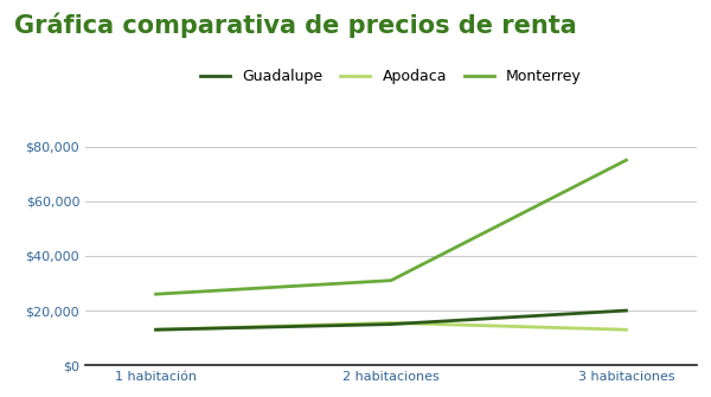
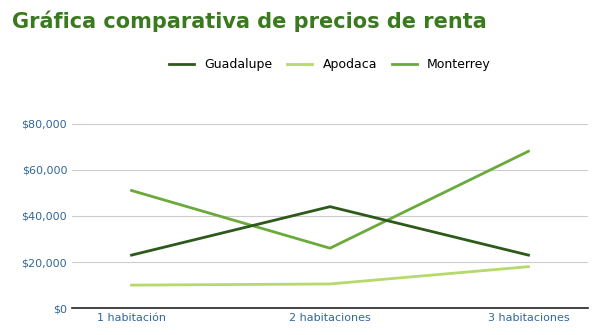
Guadalupe/1 habitación: $13,000 -> $23,000
Apodaca/1 habitación: $13,000 -> $10,000
Monterrey/1 habitación: $26,000 -> $51,000
Guadalupe/2 habitaciones: $15,000 -> $44,000
Apodaca/2 habitaciones: $15,500 -> $10,500
Monterrey/2 habitaciones: $31,000 -> $26,000
Guadalupe/3 habitaciones: $20,000 -> $23,000
Apodaca/3 habitaciones: $13,000 -> $18,000
Monterrey/3 habitaciones: $75,000 -> $68,000
